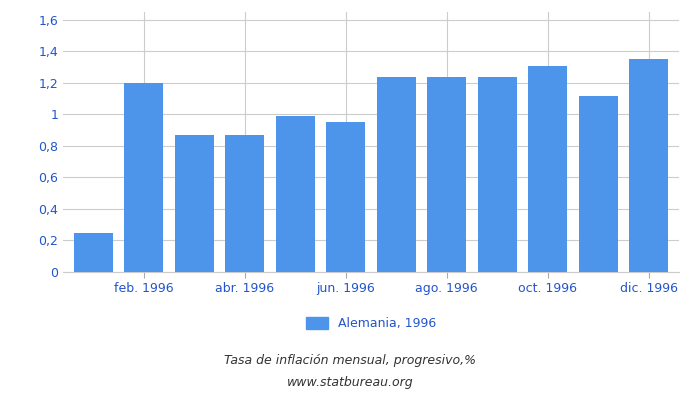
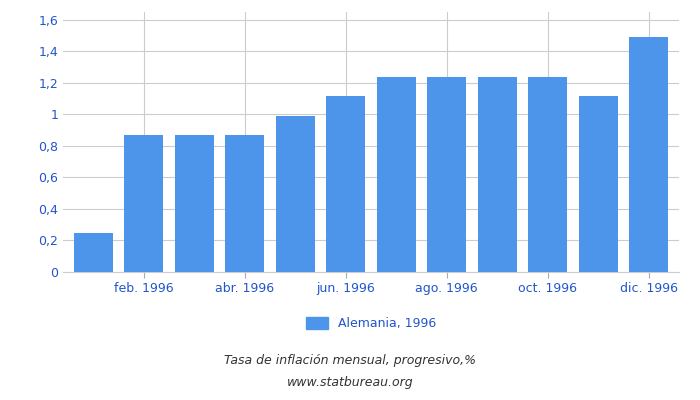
feb. 1996: 1,20 -> 0,87
jun. 1996: 0,95 -> 1,12
oct. 1996: 1,31 -> 1,24
dic. 1996: 1,35 -> 1,49
